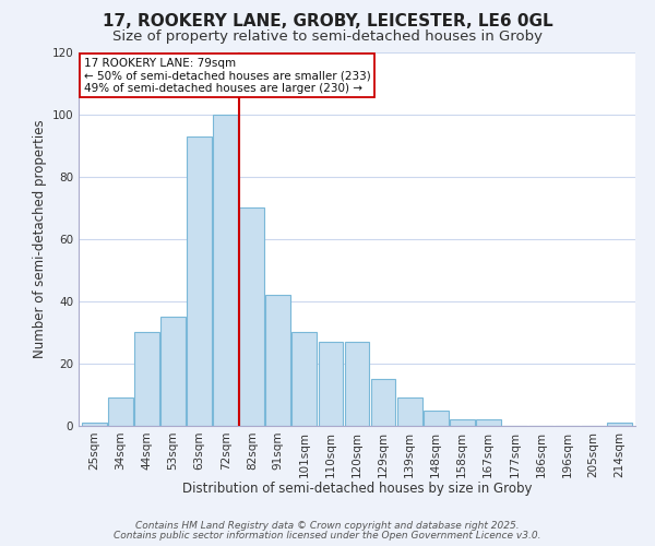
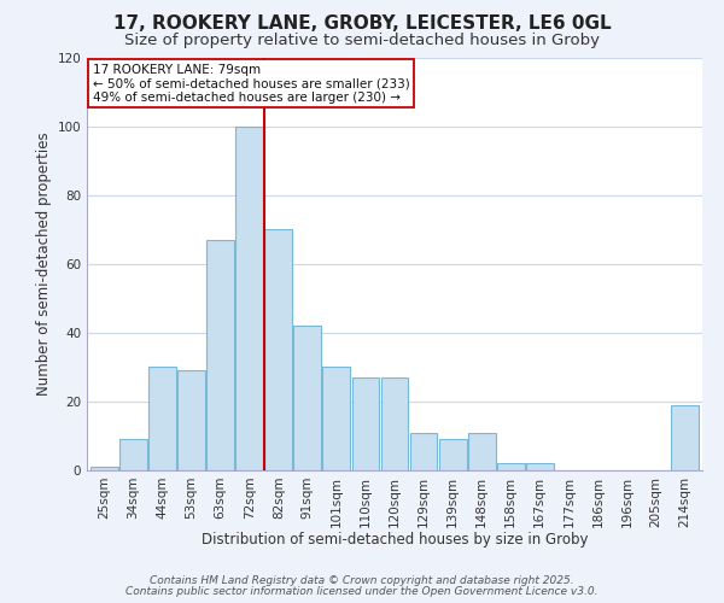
53sqm: 35 -> 29
63sqm: 93 -> 67
129sqm: 15 -> 11
148sqm: 5 -> 11
214sqm: 1 -> 19
